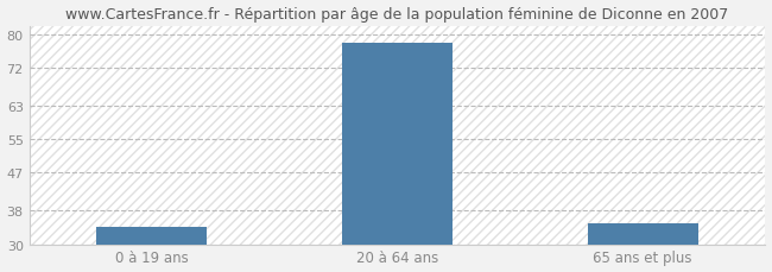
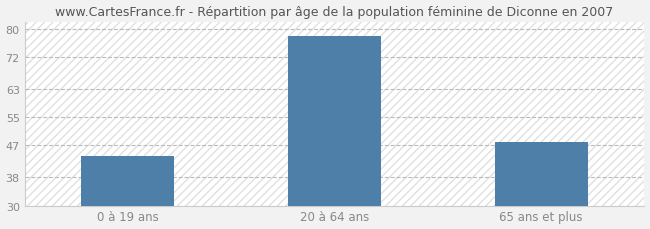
0 à 19 ans: 34 -> 44
65 ans et plus: 35 -> 48
